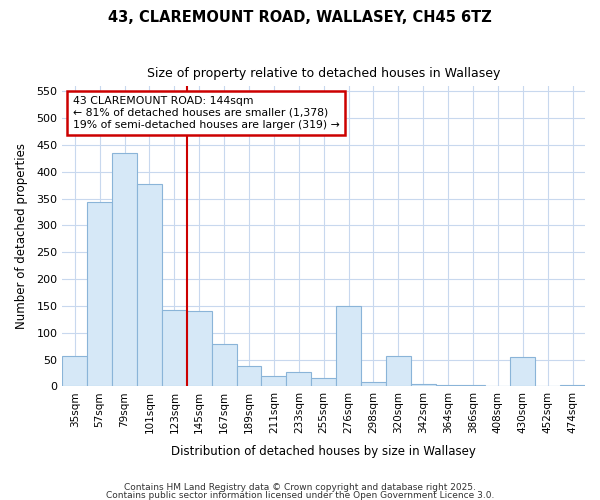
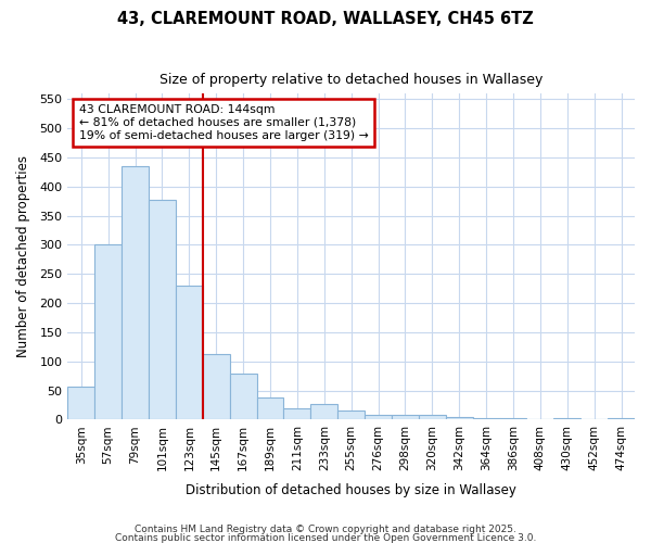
57sqm: 344 -> 300
123sqm: 142 -> 230
145sqm: 140 -> 113
276sqm: 150 -> 8
320sqm: 56 -> 8
430sqm: 54 -> 2
